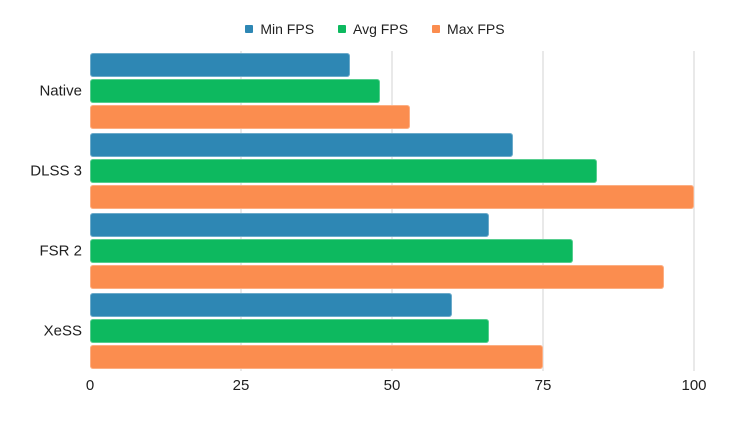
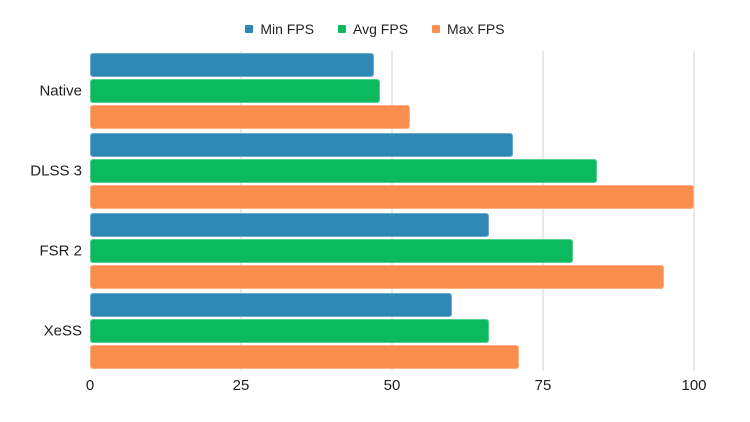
Min FPS/Native: 43 -> 47
Max FPS/XeSS: 75 -> 71
